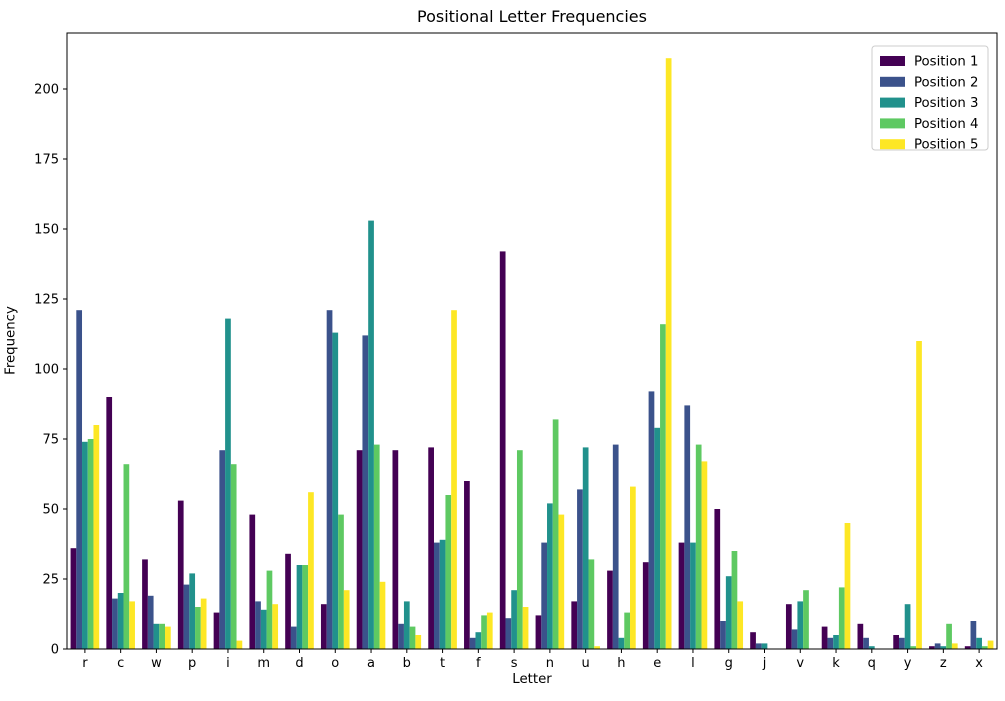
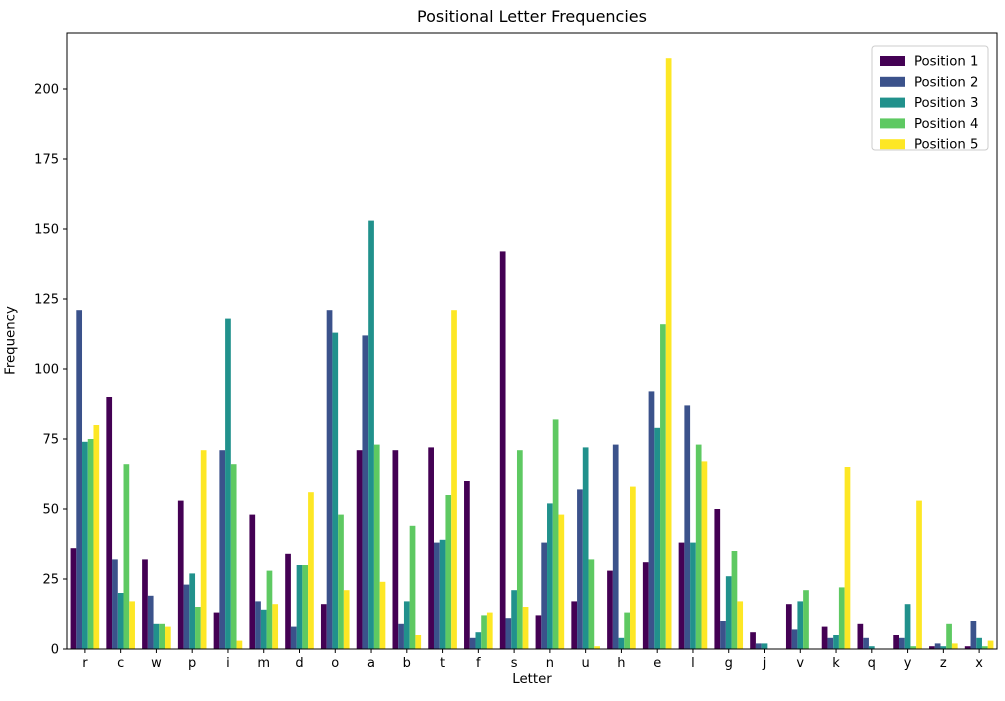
Position 2/c: 18 -> 32
Position 5/p: 18 -> 71
Position 4/b: 8 -> 44
Position 5/k: 45 -> 65
Position 5/y: 110 -> 53
